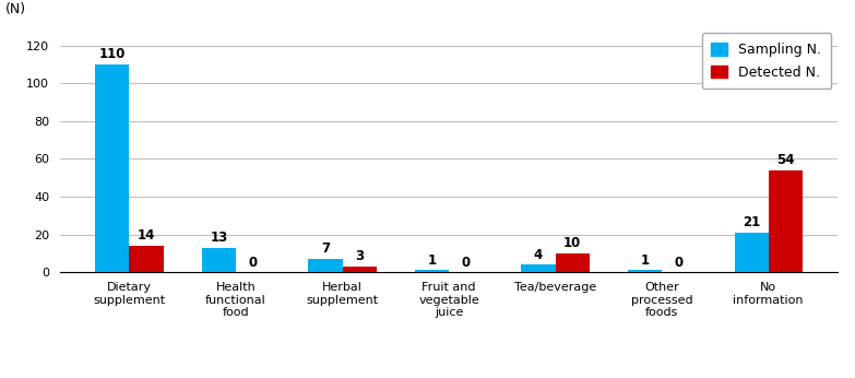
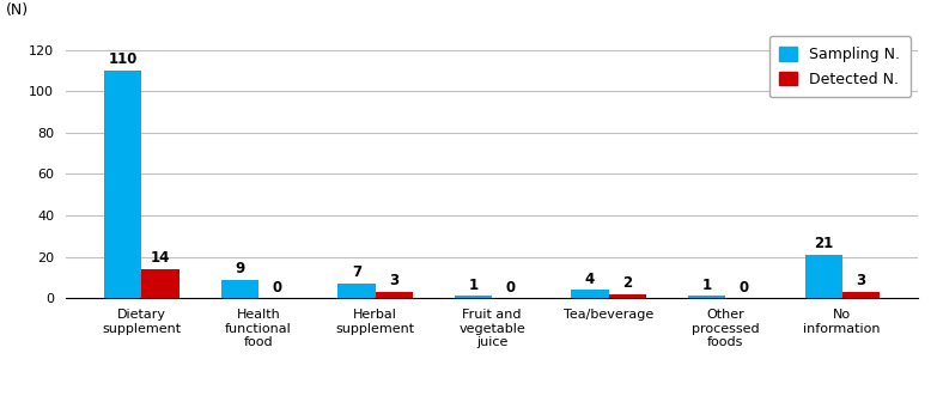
Sampling N./Health functional food: 13 -> 9
Detected N./Tea/beverage: 10 -> 2
Detected N./No information: 54 -> 3
